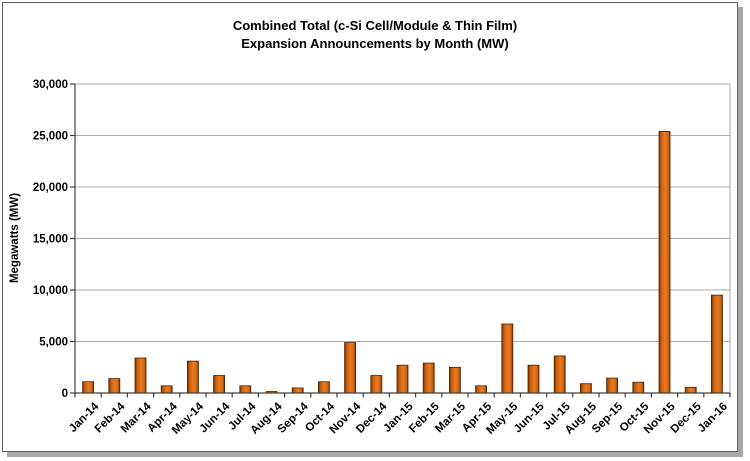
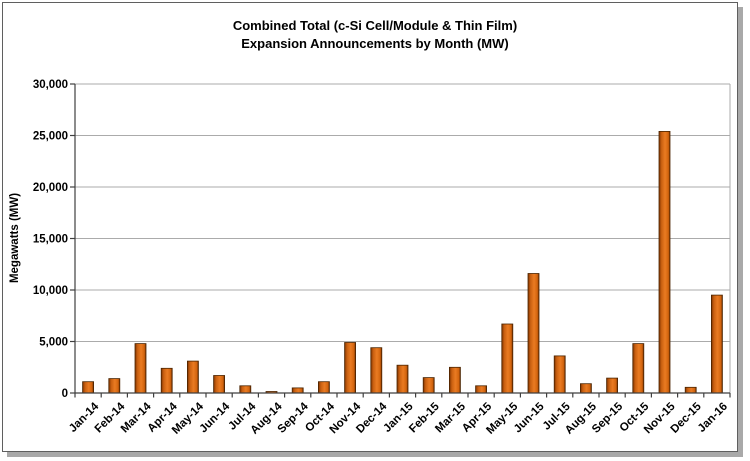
Mar-14: 3400 -> 4800
Apr-14: 700 -> 2400
Dec-14: 1700 -> 4400
Feb-15: 2900 -> 1500
Jun-15: 2700 -> 11600
Oct-15: 1000 -> 4800
